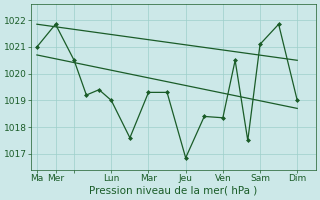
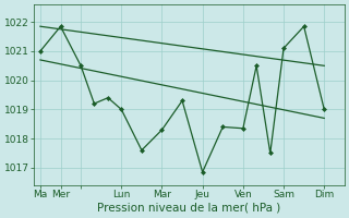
Mar: 1019.30 -> 1018.30
